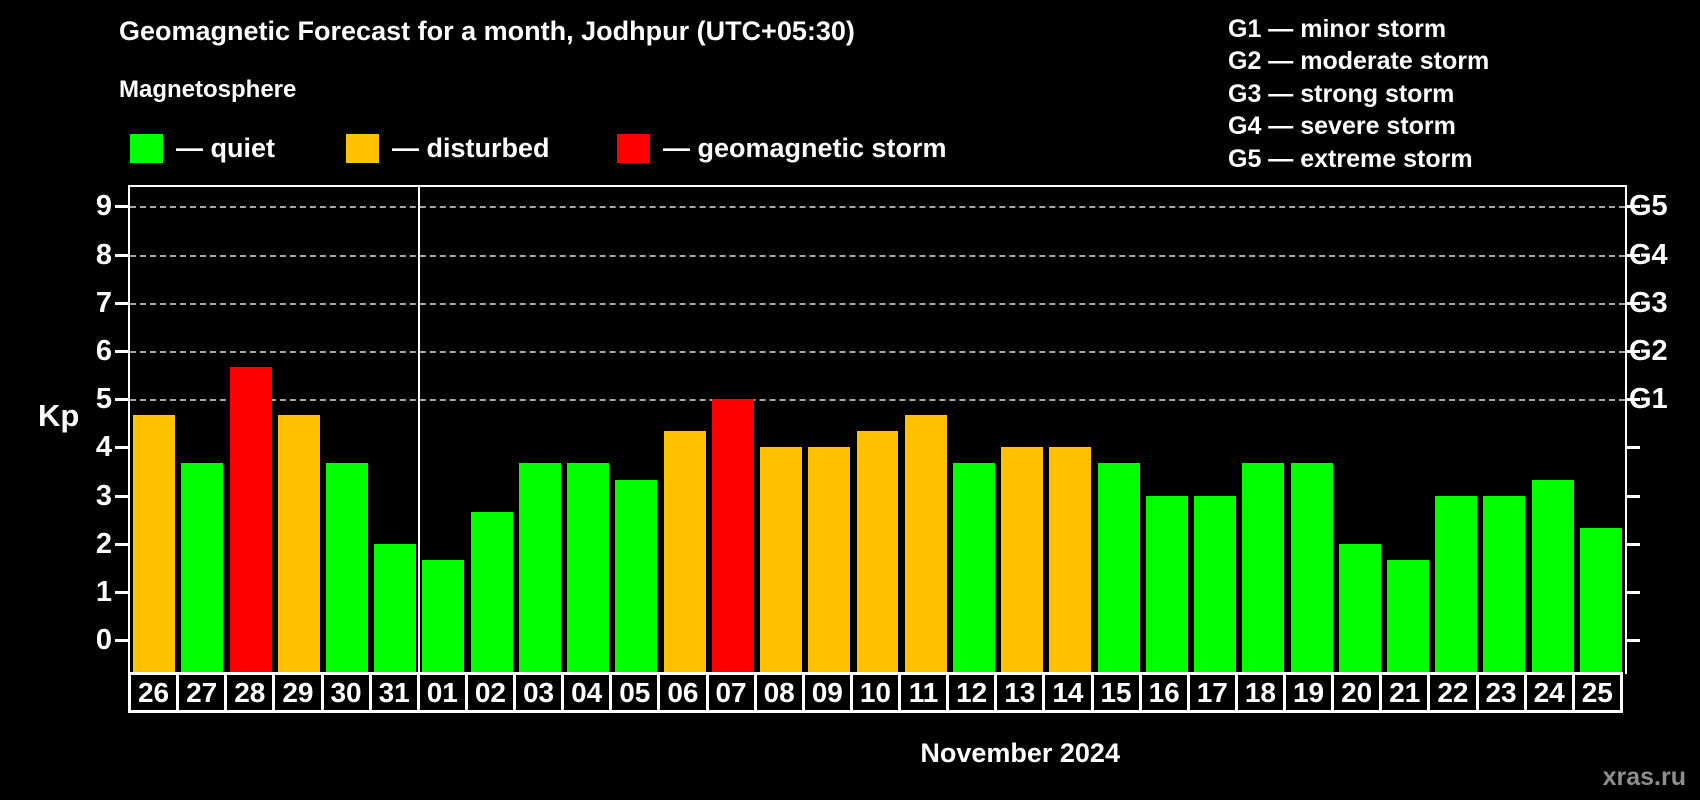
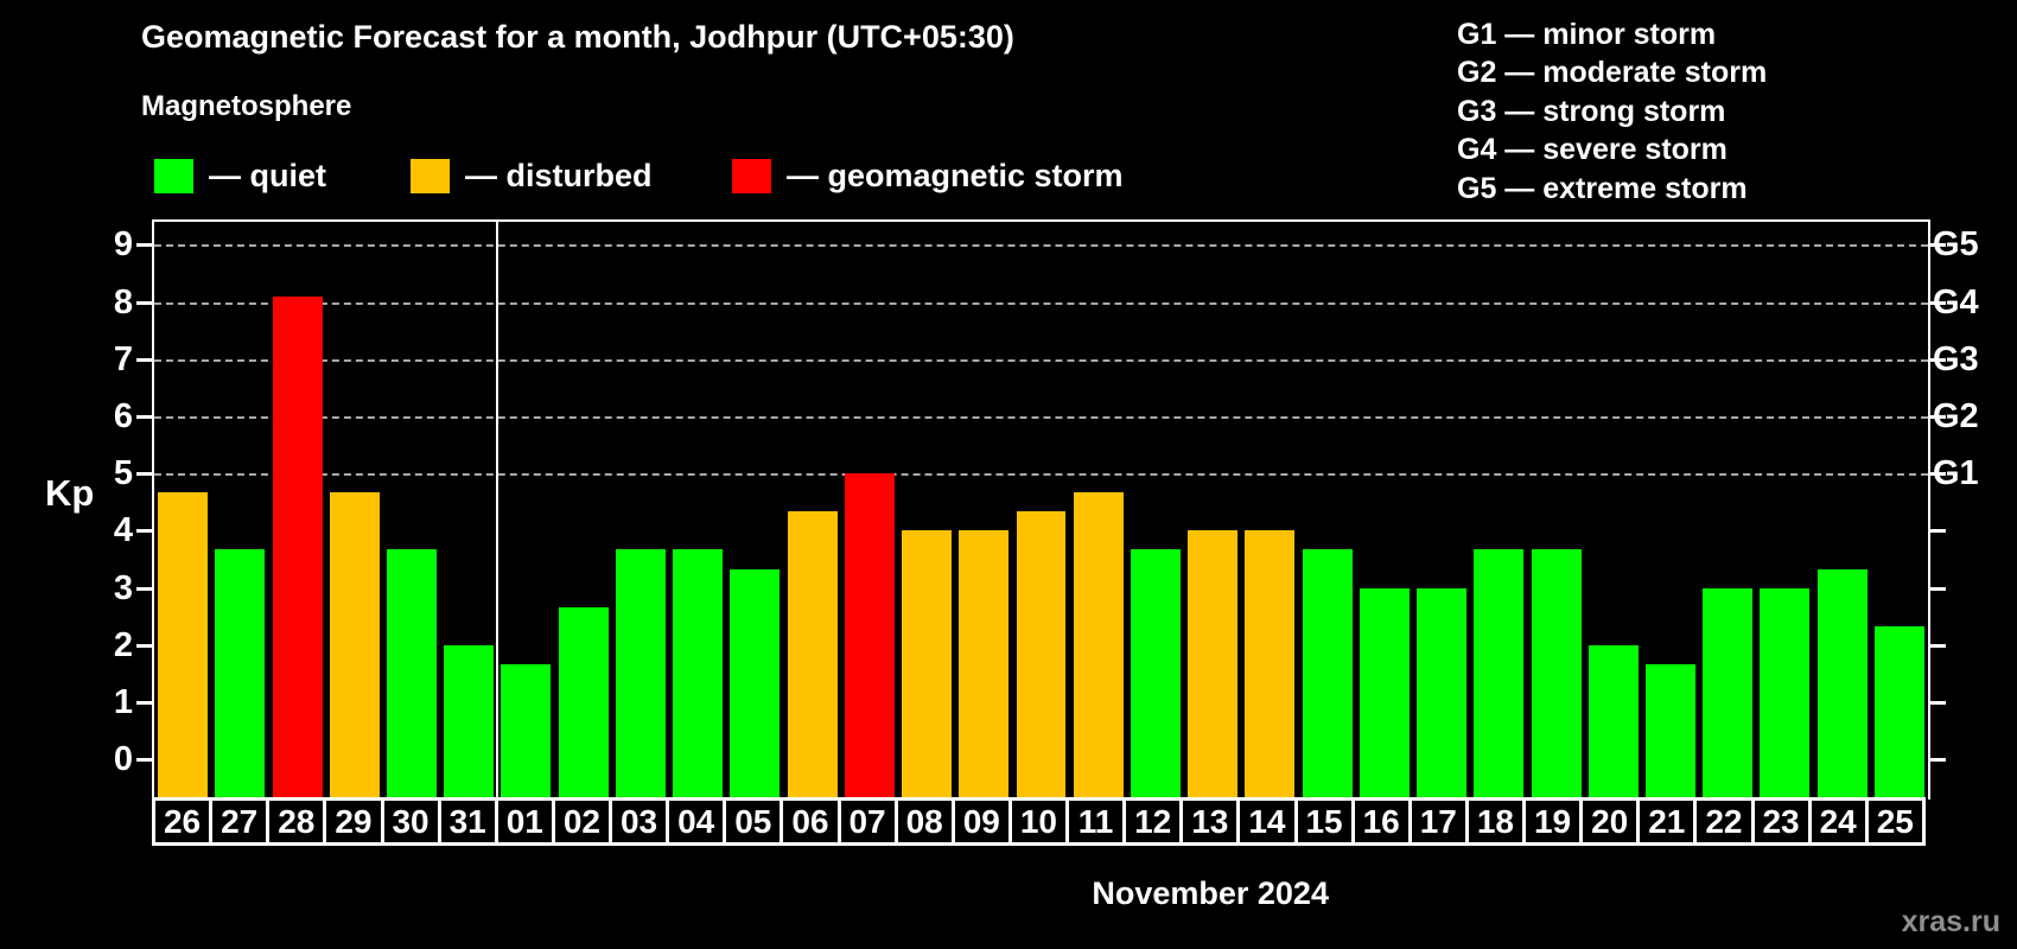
28: 5.7 -> 8.1
